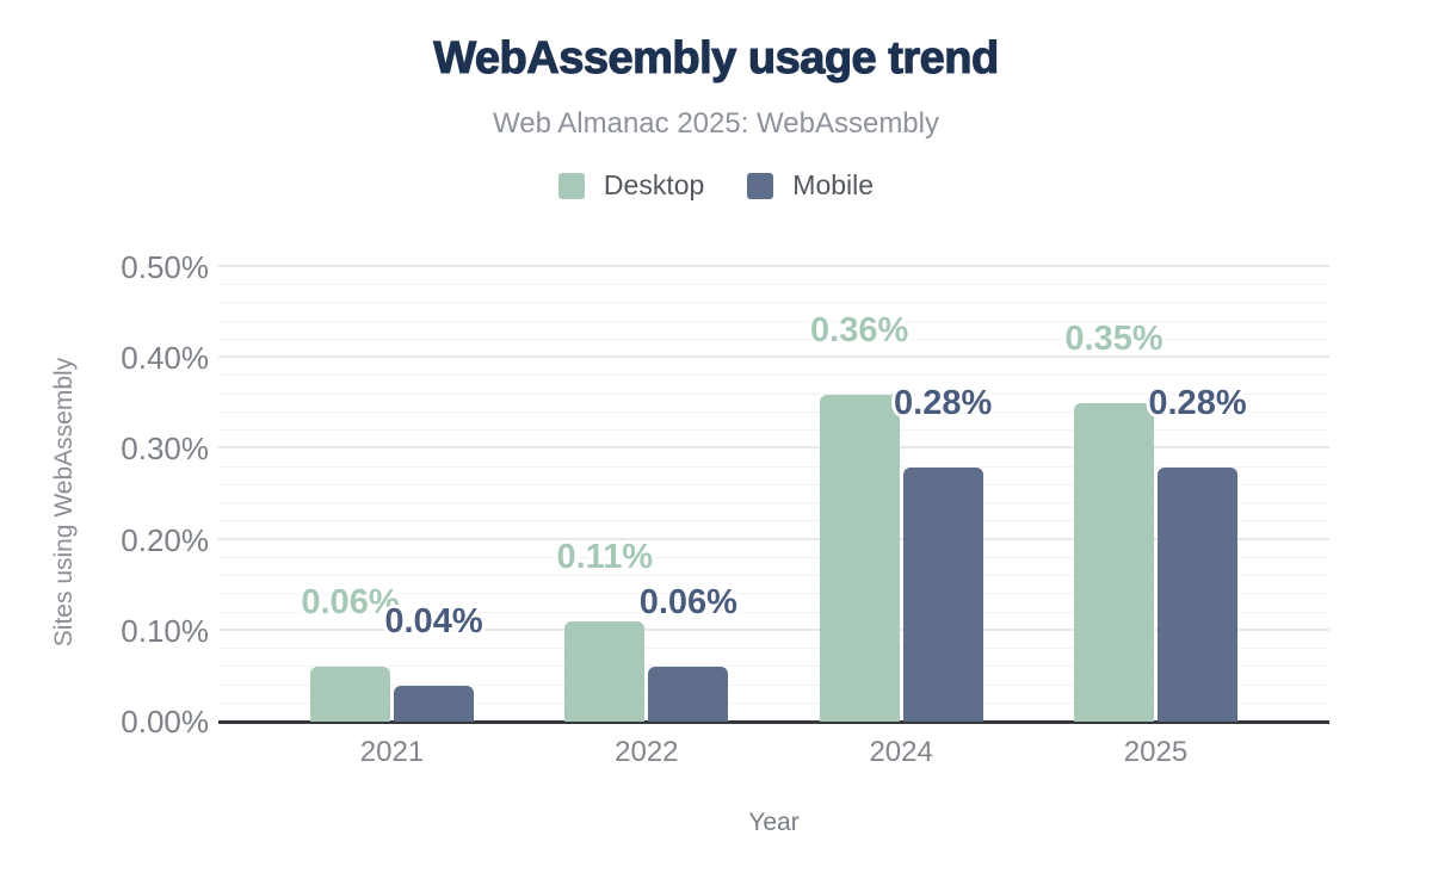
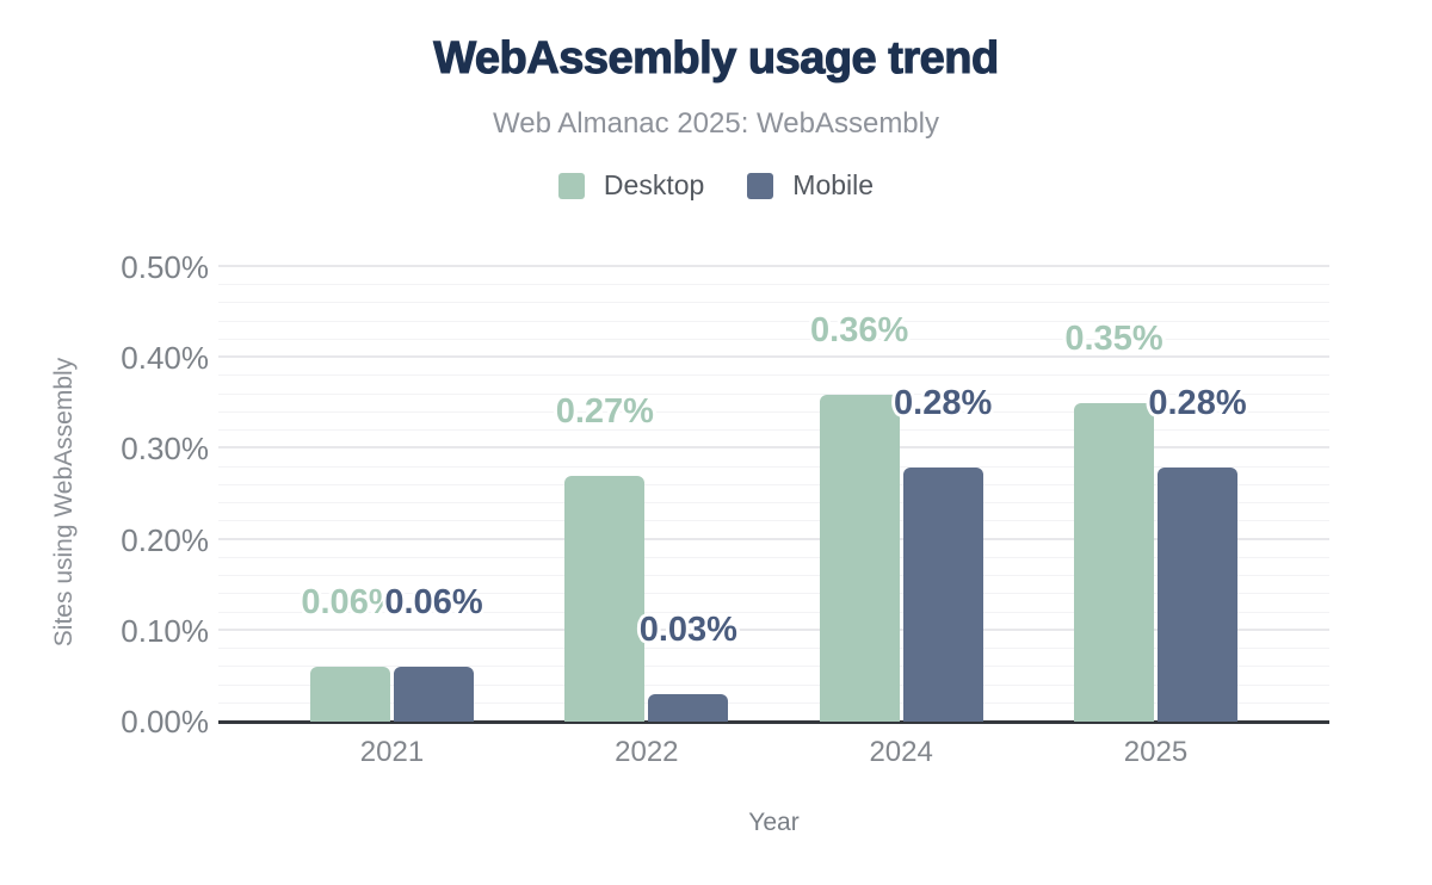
Mobile/2021: 0.04% -> 0.06%
Desktop/2022: 0.11% -> 0.27%
Mobile/2022: 0.06% -> 0.03%
